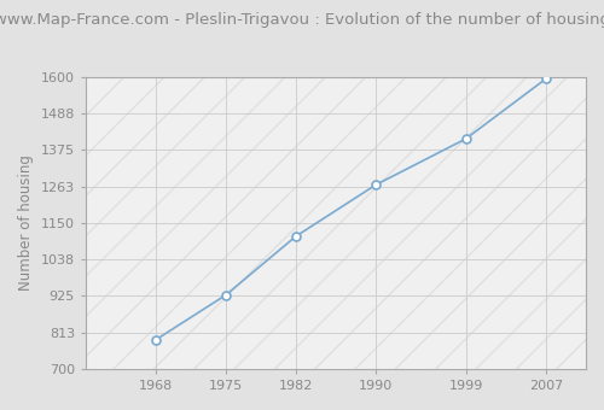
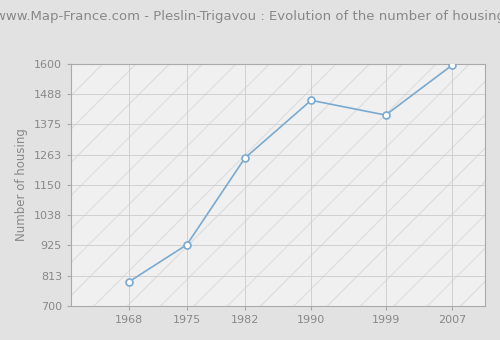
1982: 1109 -> 1250
1990: 1268 -> 1465
